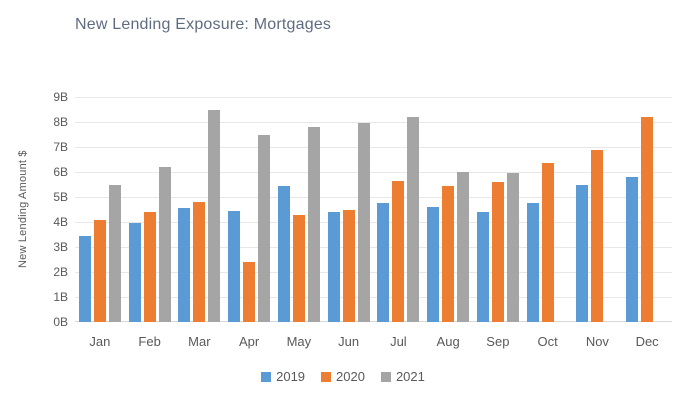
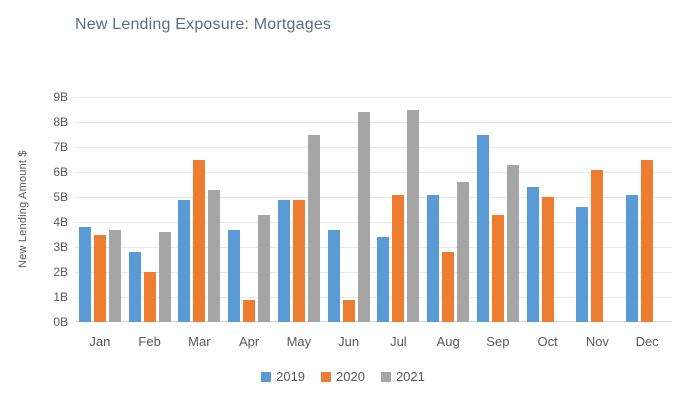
2019/Jan: 3.5B -> 3.8B
2020/Jan: 4.1B -> 3.5B
2021/Jan: 5.5B -> 3.7B
2019/Feb: 4.0B -> 2.8B
2020/Feb: 4.4B -> 2.0B
2021/Feb: 6.2B -> 3.6B
2019/Mar: 4.5B -> 4.9B
2020/Mar: 4.8B -> 6.5B
2021/Mar: 8.5B -> 5.3B
2019/Apr: 4.5B -> 3.7B
2020/Apr: 2.4B -> 0.9B
2021/Apr: 7.5B -> 4.3B
2019/May: 5.5B -> 4.9B
2020/May: 4.3B -> 4.9B
2021/May: 7.8B -> 7.5B
2019/Jun: 4.4B -> 3.7B
2020/Jun: 4.5B -> 0.9B
2021/Jun: 8.0B -> 8.4B
2019/Jul: 4.8B -> 3.4B
2020/Jul: 5.7B -> 5.1B
2021/Jul: 8.2B -> 8.5B
2019/Aug: 4.6B -> 5.1B
2020/Aug: 5.5B -> 2.8B
2021/Aug: 6.0B -> 5.6B
2019/Sep: 4.4B -> 7.5B
2020/Sep: 5.6B -> 4.3B
2021/Sep: 6.0B -> 6.3B
2019/Oct: 4.8B -> 5.4B
2020/Oct: 6.3B -> 5.0B
2019/Nov: 5.5B -> 4.6B
2020/Nov: 6.9B -> 6.1B
2019/Dec: 5.8B -> 5.1B
2020/Dec: 8.2B -> 6.5B
